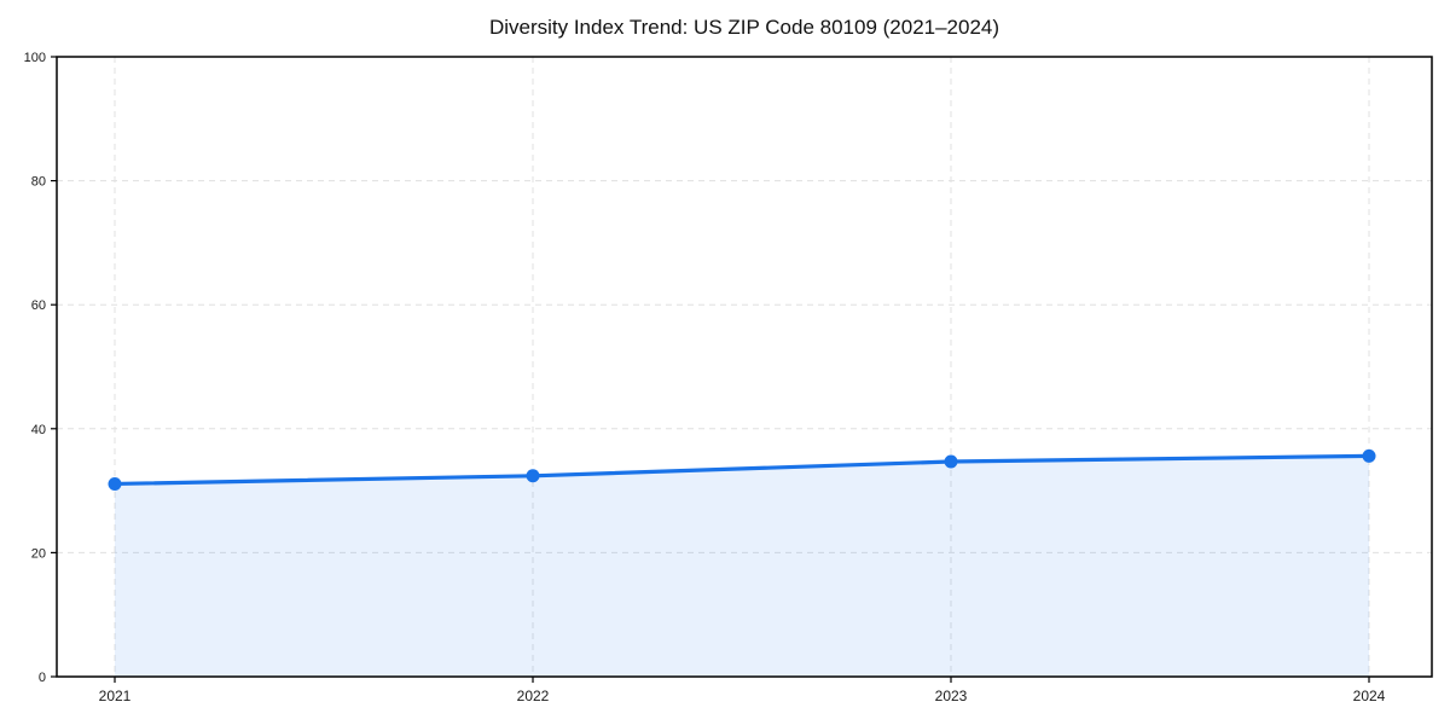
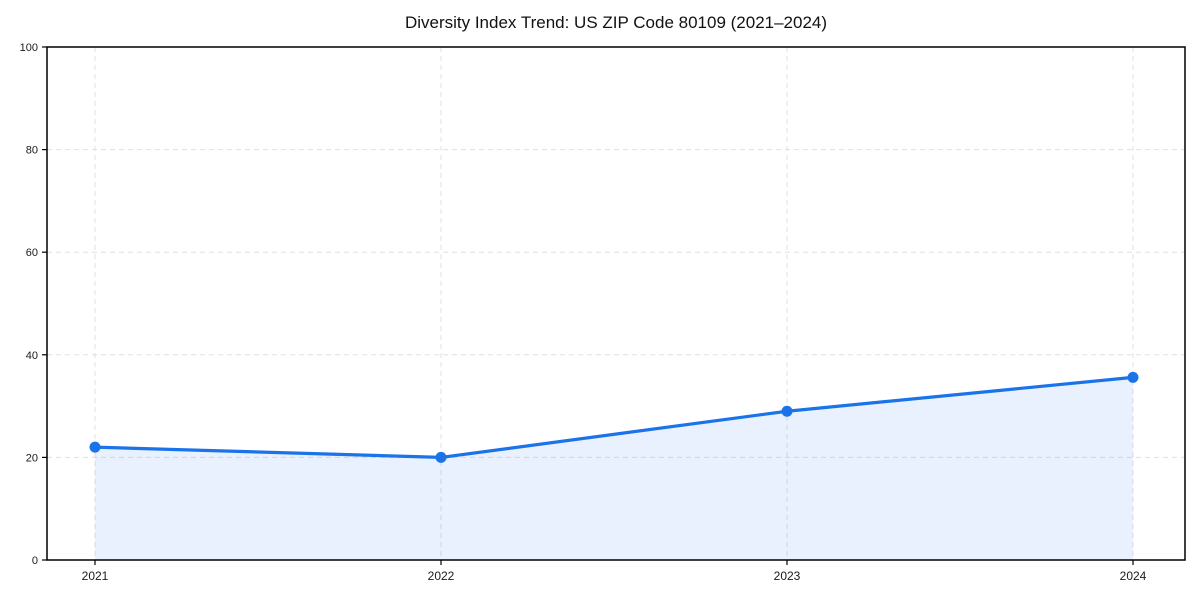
2021: 31 -> 22
2022: 32 -> 20
2023: 35 -> 29
